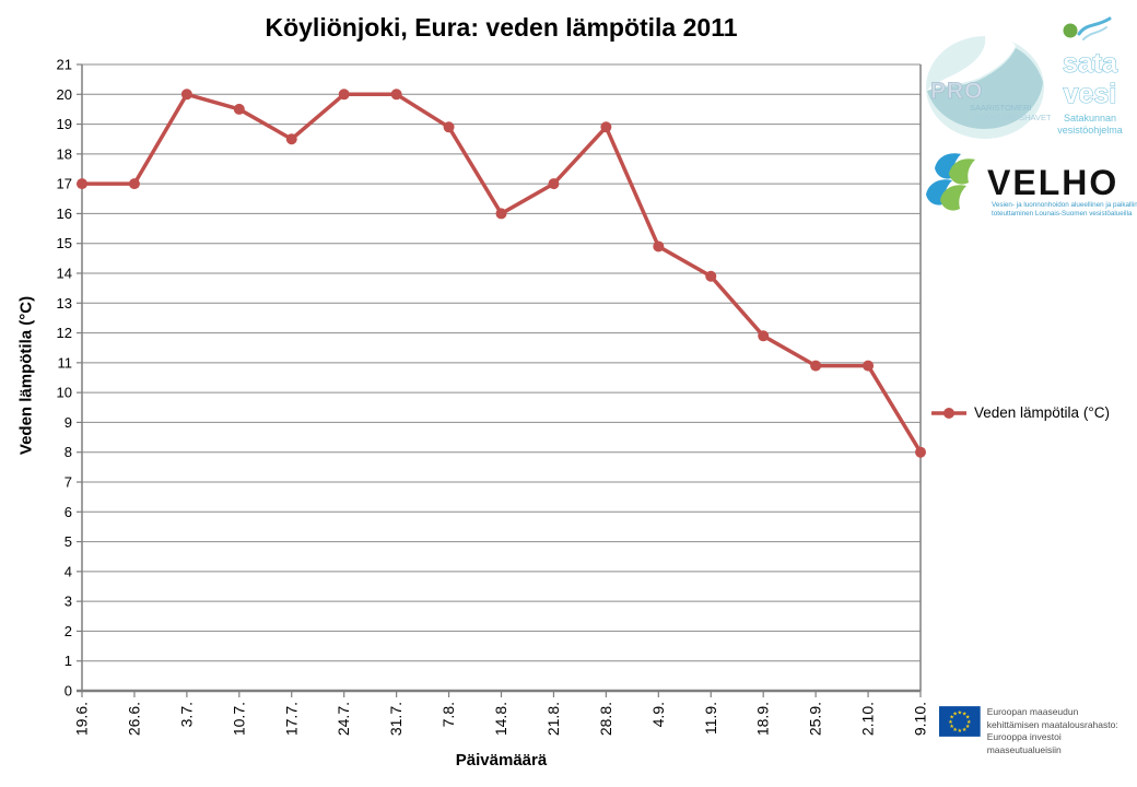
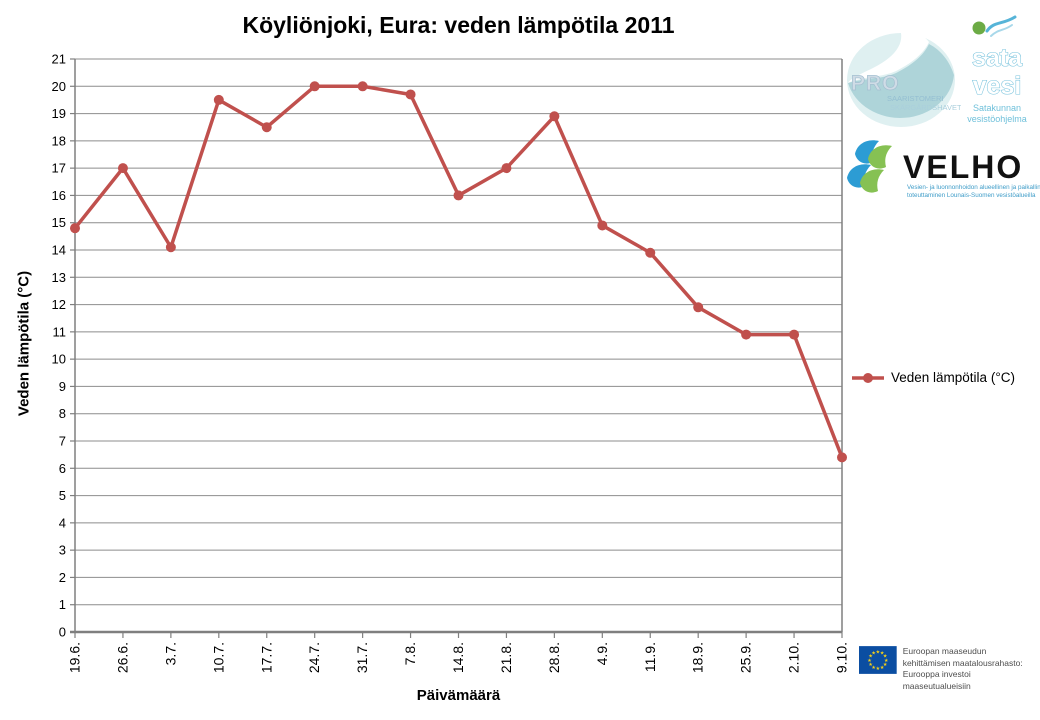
19.6.: 17.0 -> 14.8
3.7.: 20.0 -> 14.1
7.8.: 18.9 -> 19.7
9.10.: 8.0 -> 6.4
